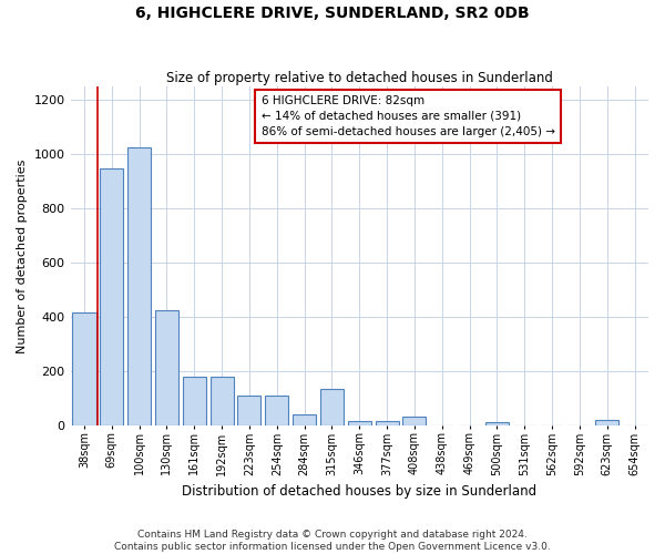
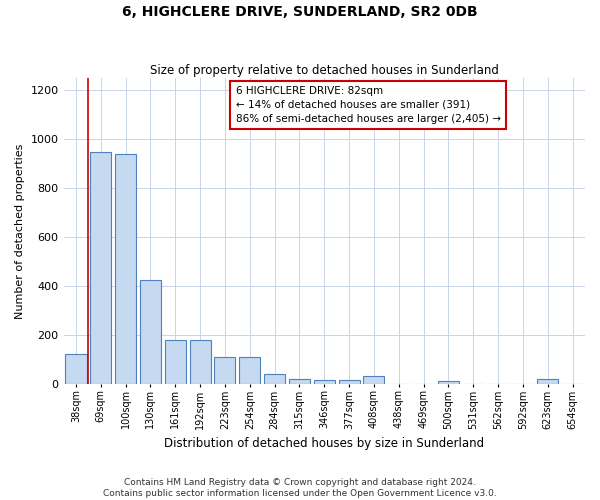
38sqm: 415 -> 120
100sqm: 1025 -> 940
315sqm: 135 -> 20
